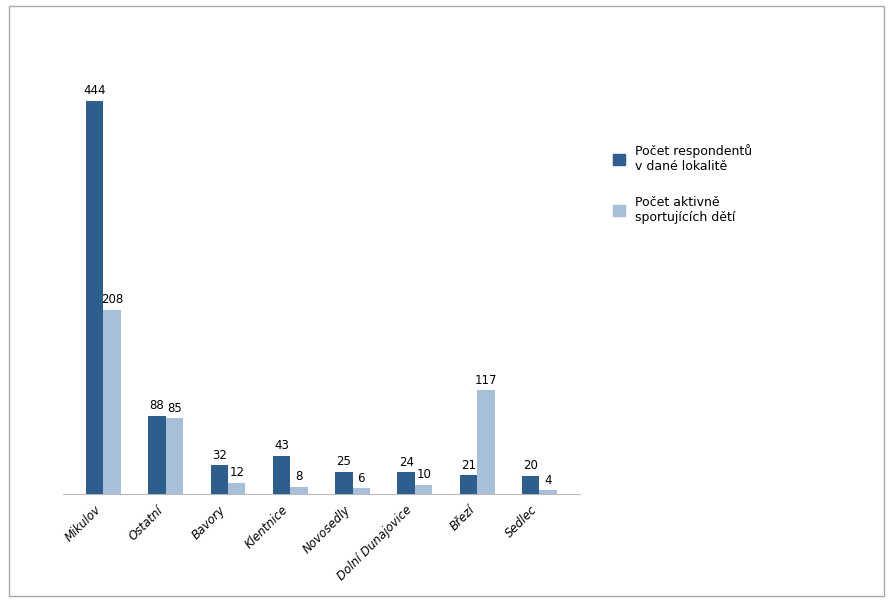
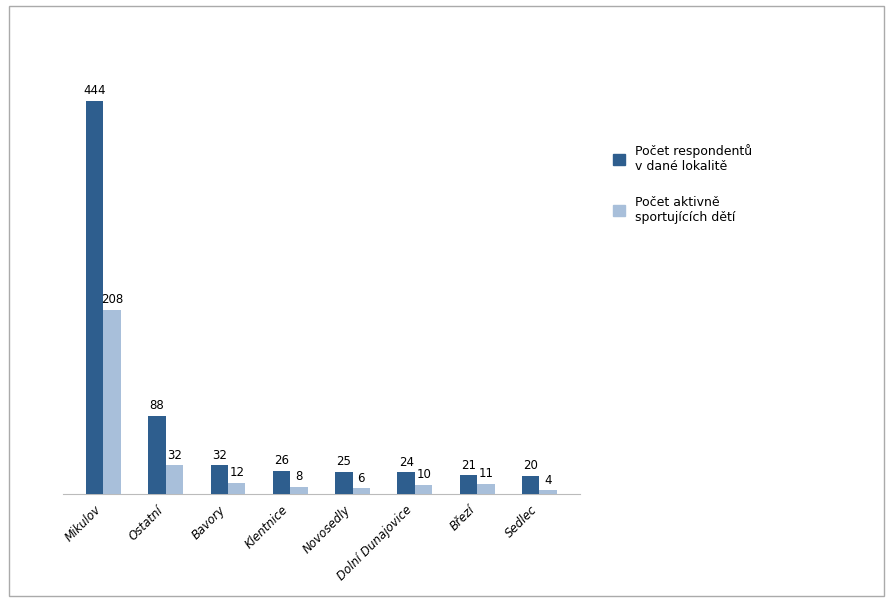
Počet aktivně sportujících dětí/Ostatní: 85 -> 32
Počet respondentů v dané lokalitě/Klentnice: 43 -> 26
Počet aktivně sportujících dětí/Březí: 117 -> 11
